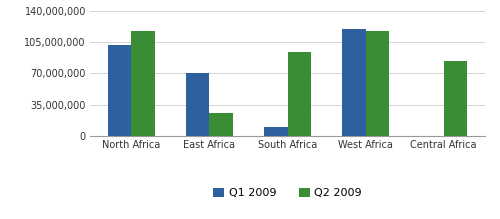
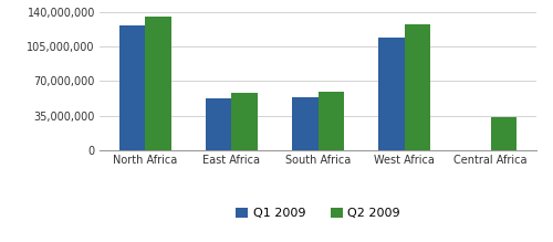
Q1 2009/North Africa: 102,000,000 -> 127,000,000
Q2 2009/North Africa: 118,000,000 -> 136,000,000
Q1 2009/East Africa: 70,000,000 -> 52,000,000
Q2 2009/East Africa: 26,000,000 -> 58,000,000
Q1 2009/South Africa: 10,000,000 -> 54,000,000
Q2 2009/South Africa: 94,000,000 -> 59,000,000
Q1 2009/West Africa: 120,000,000 -> 114,000,000
Q2 2009/West Africa: 118,000,000 -> 128,000,000
Q2 2009/Central Africa: 84,000,000 -> 33,000,000
